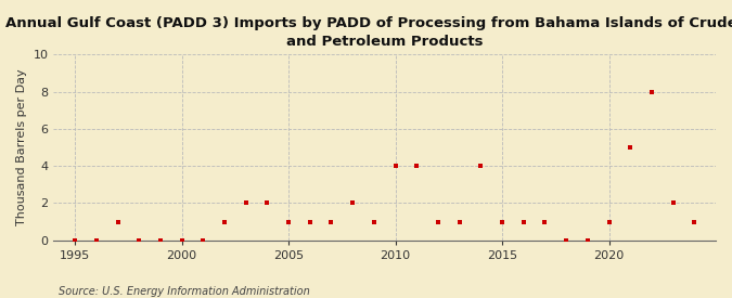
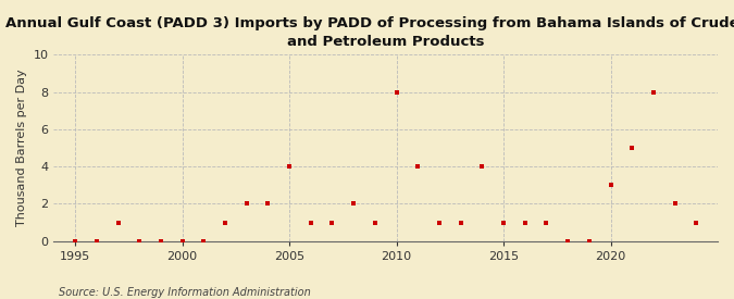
2005: 1 -> 4
2010: 4 -> 8
2020: 1 -> 3
